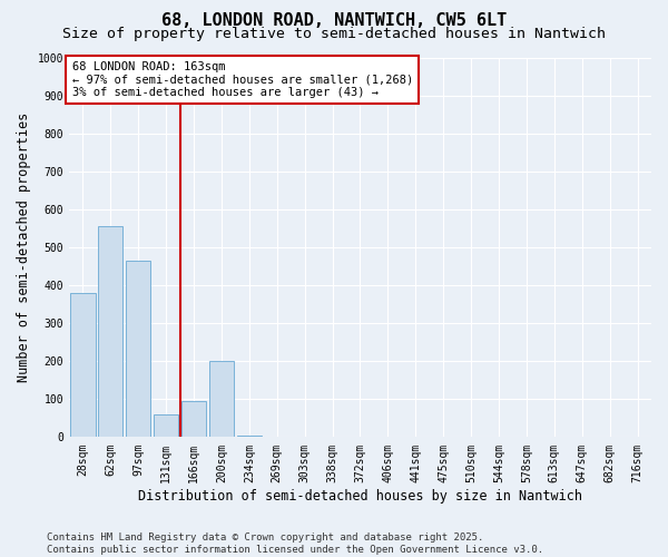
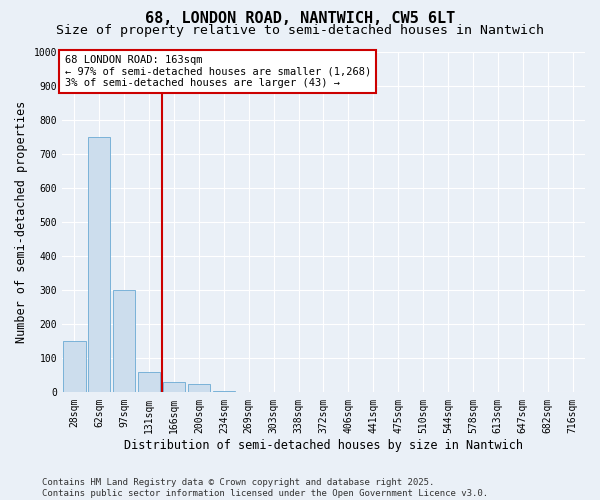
28sqm: 380 -> 150
62sqm: 555 -> 750
97sqm: 465 -> 300
166sqm: 95 -> 30
200sqm: 200 -> 25
